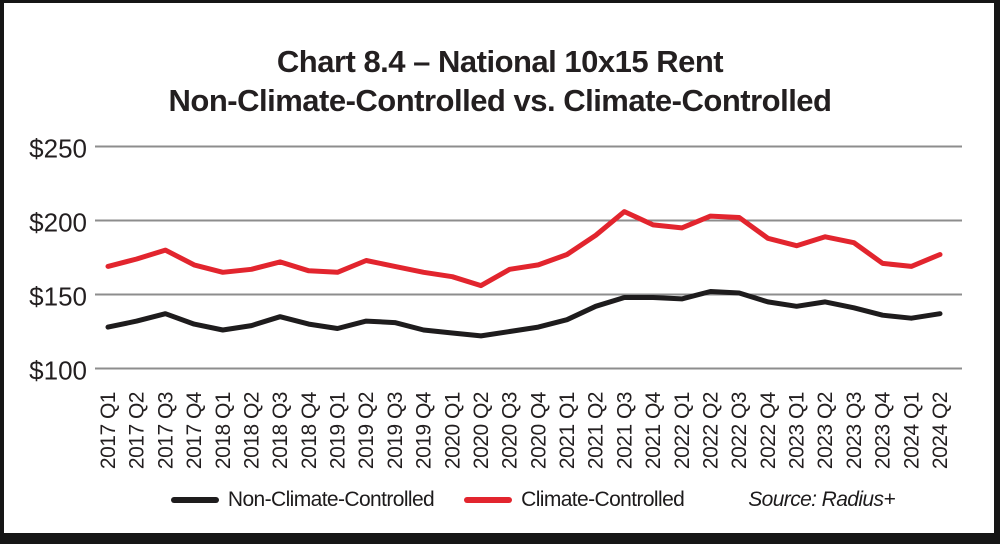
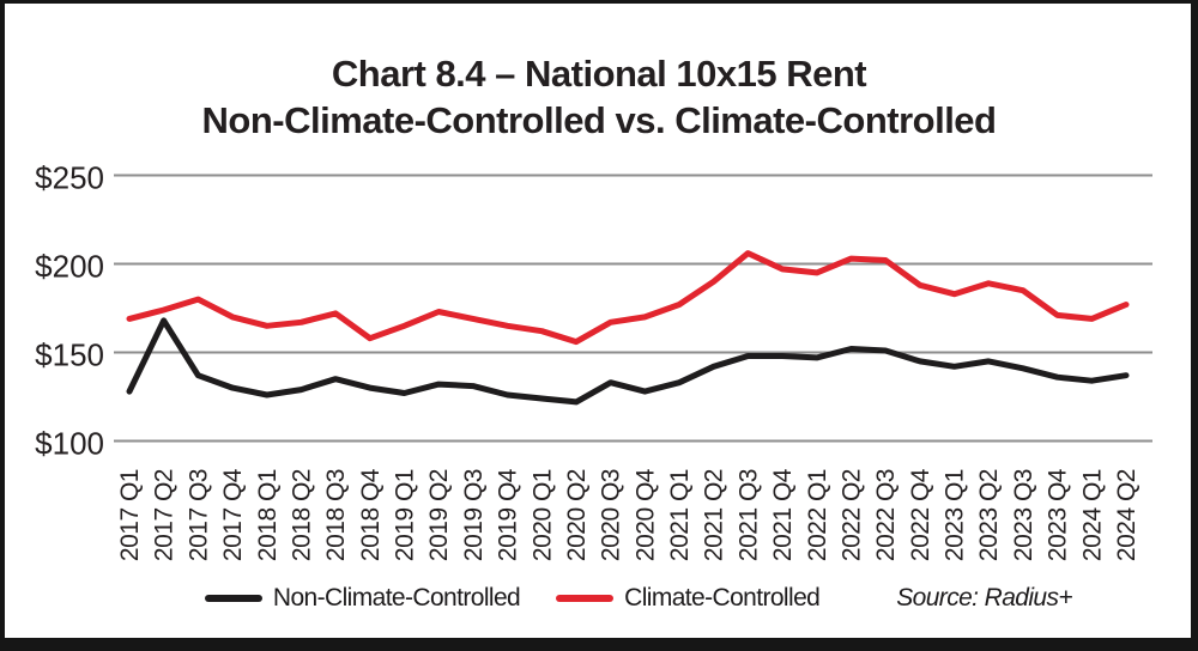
Non-Climate-Controlled/2017 Q2: $132 -> $168
Climate-Controlled/2018 Q4: $166 -> $158
Non-Climate-Controlled/2020 Q3: $125 -> $133
